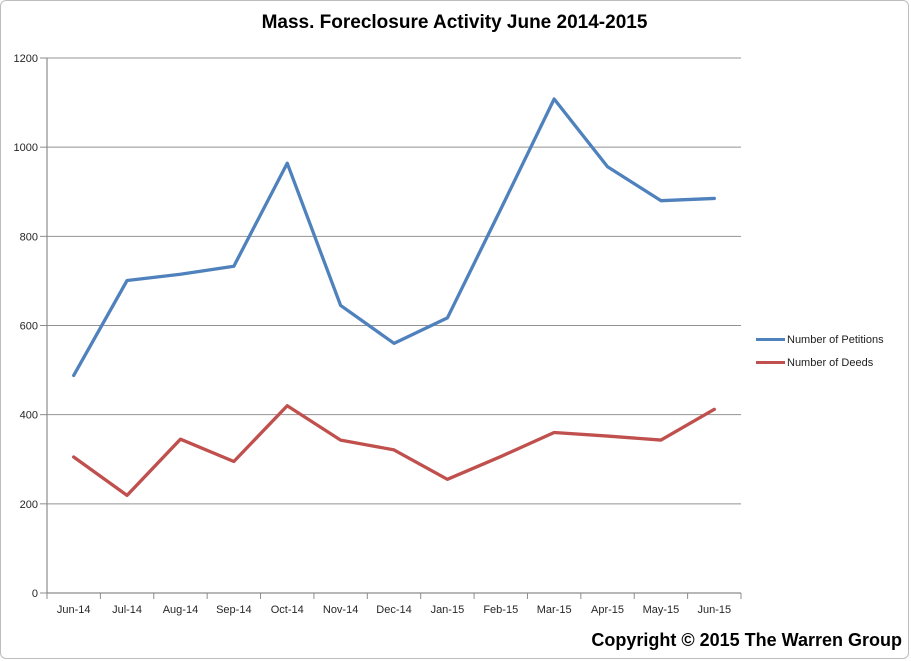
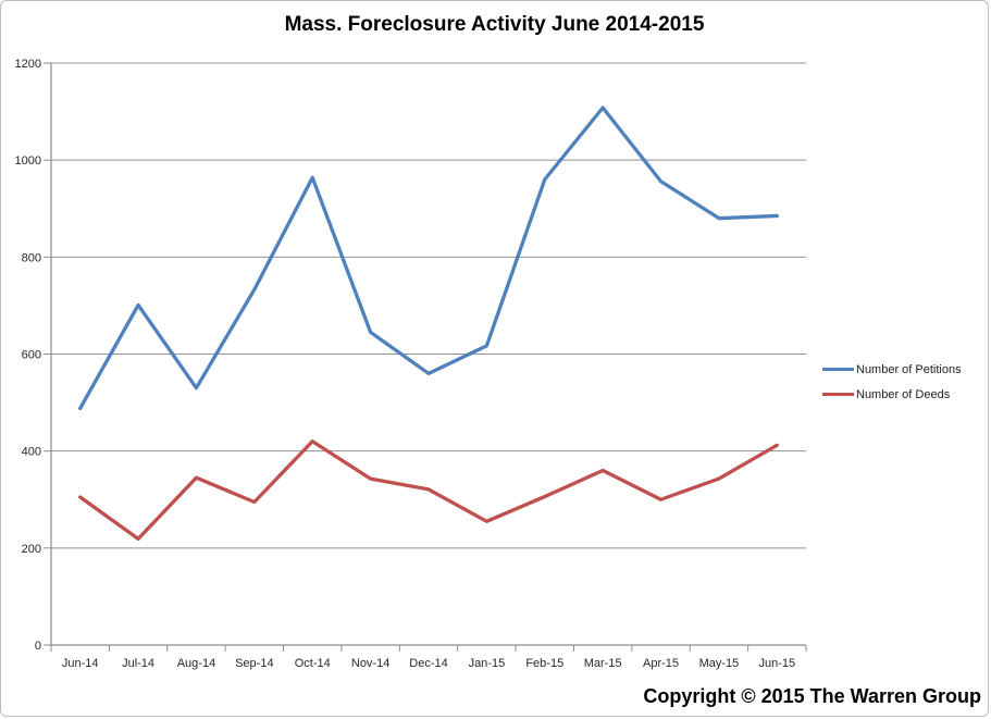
Number of Petitions/Aug-14: 720 -> 530
Number of Petitions/Feb-15: 860 -> 960
Number of Deeds/Apr-15: 350 -> 300
